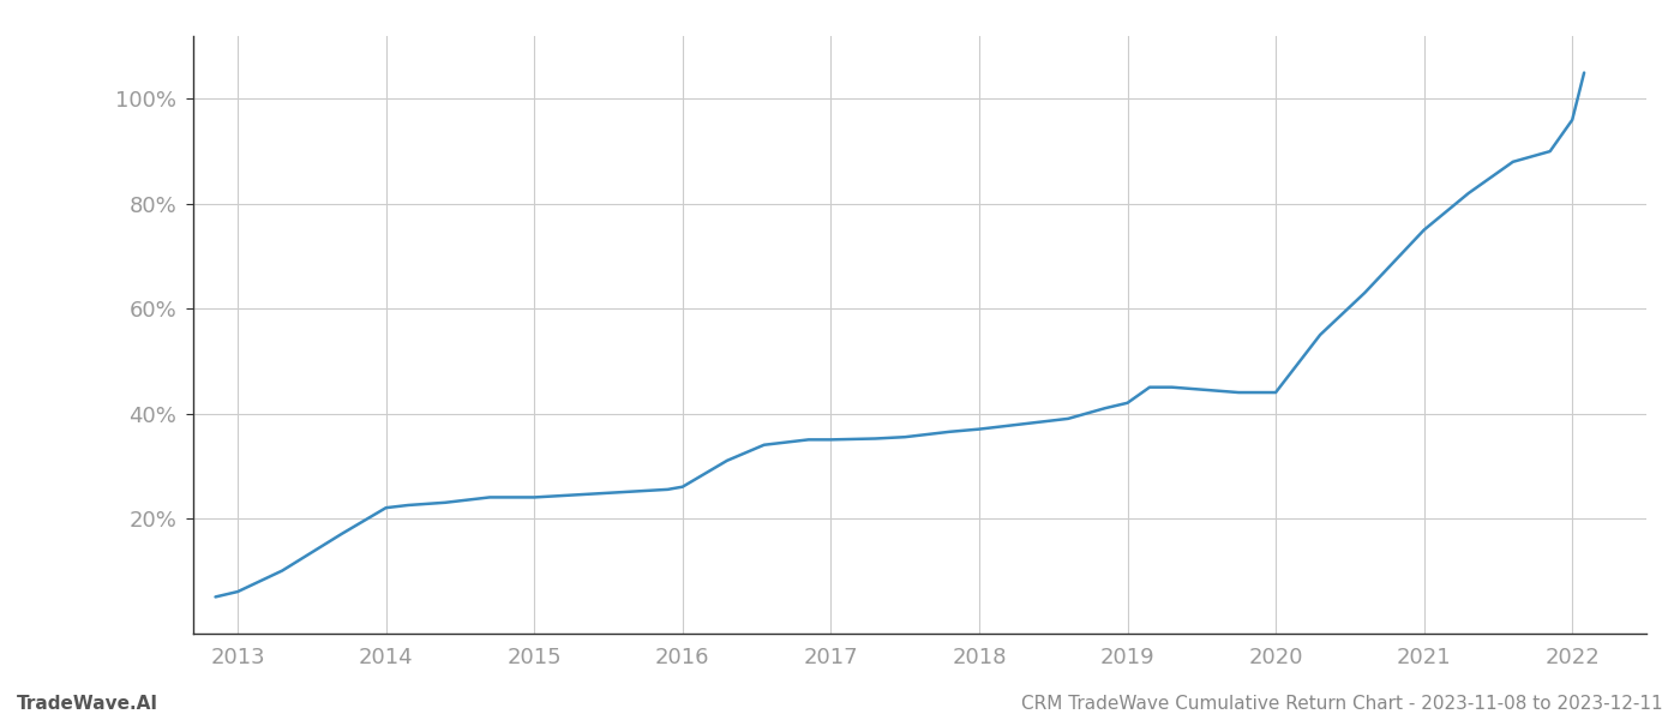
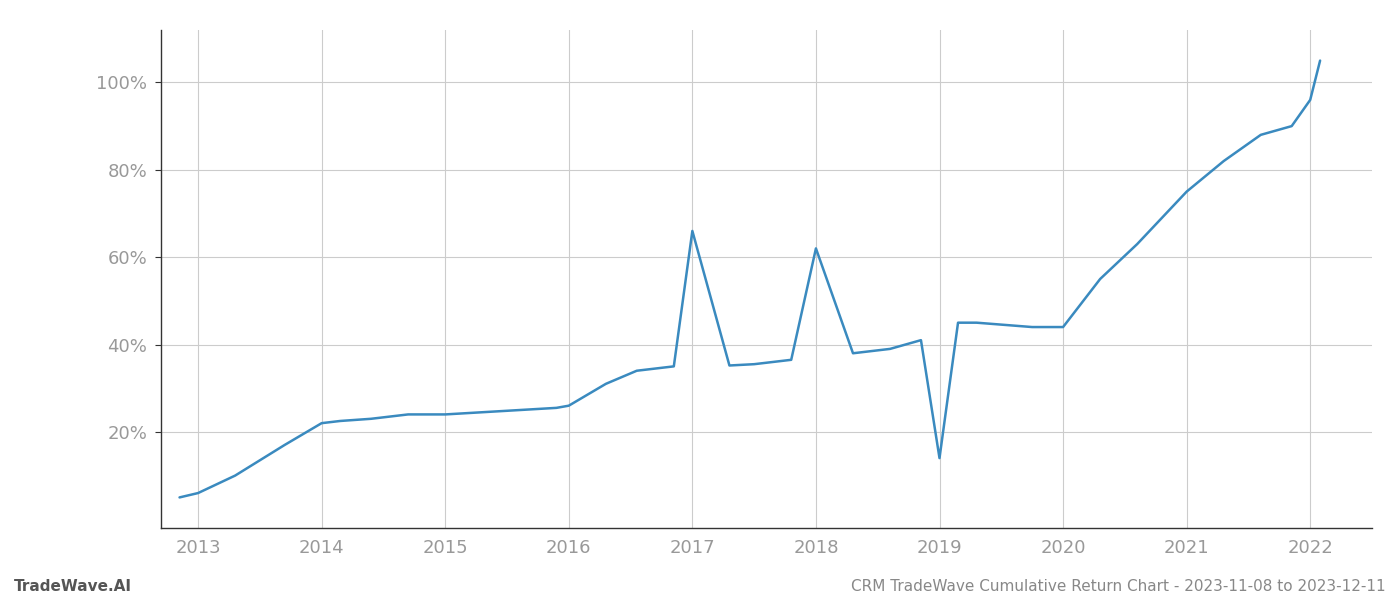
2017: 35.0% -> 66.0%
2018: 37.0% -> 62.0%
2019: 42.0% -> 14.0%
